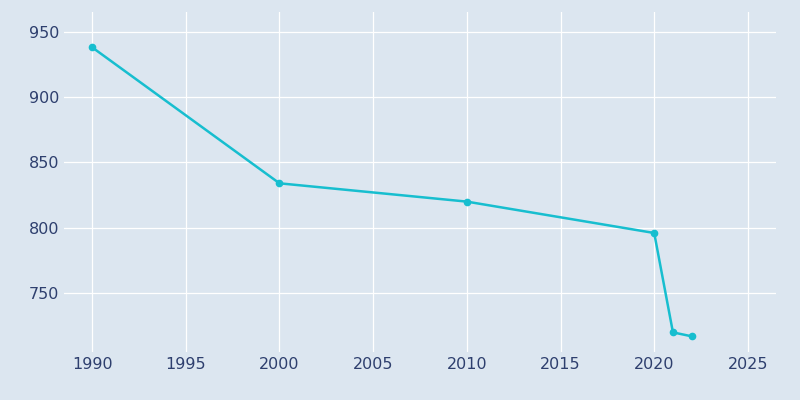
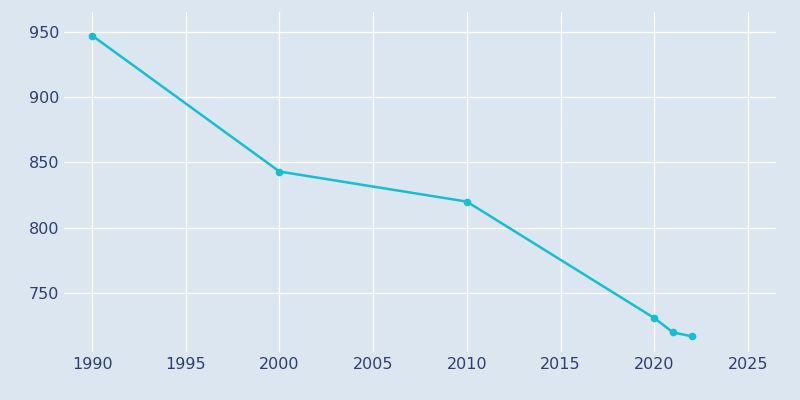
1990: 938 -> 947
2000: 834 -> 843
2020: 796 -> 731
